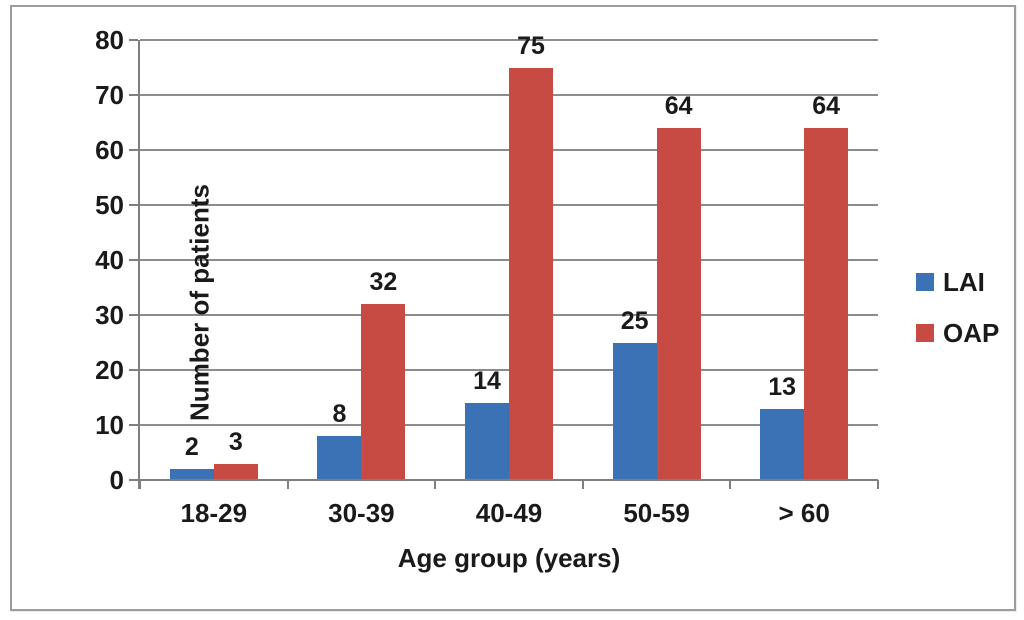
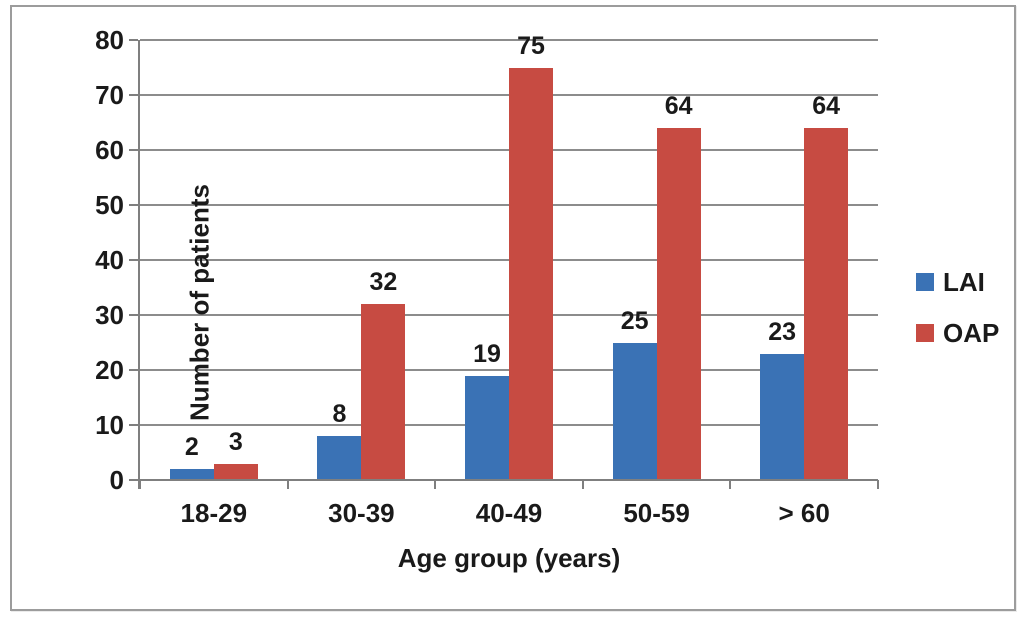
LAI/40-49: 14 -> 19
LAI/> 60: 13 -> 23
